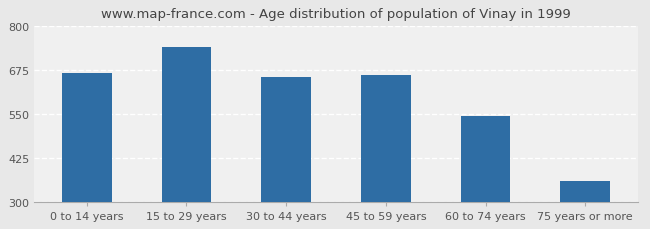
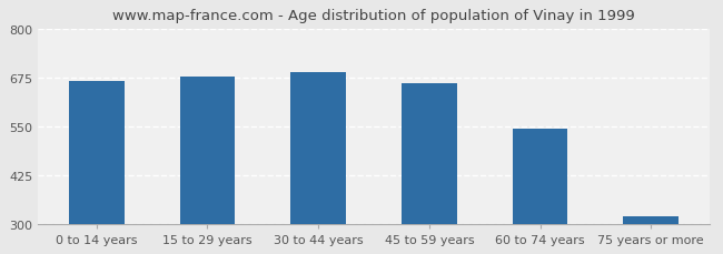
15 to 29 years: 740 -> 678
30 to 44 years: 655 -> 688
75 years or more: 360 -> 318
